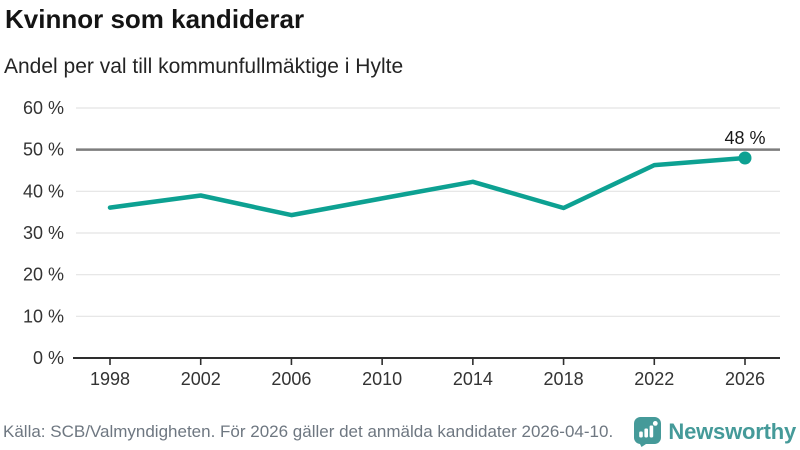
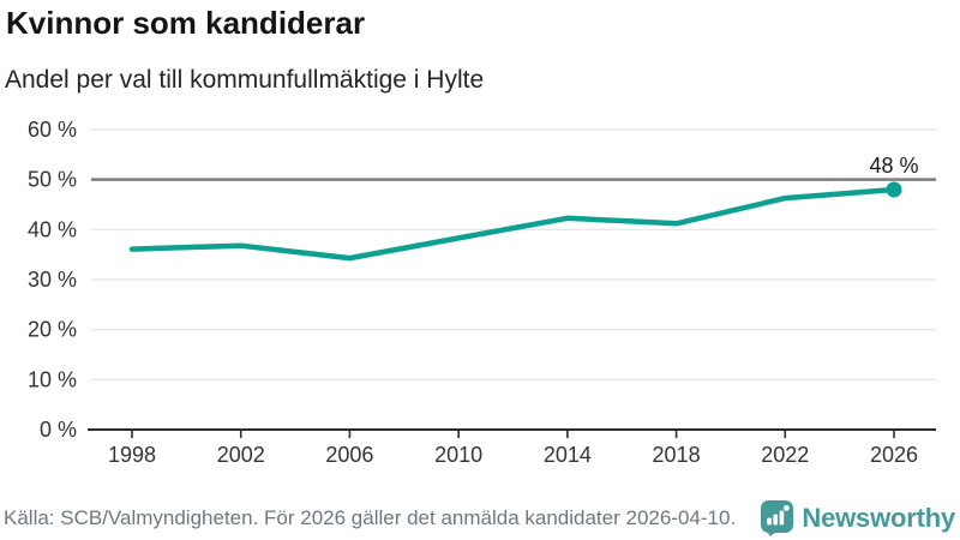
2002: 39% -> 37%
2018: 36% -> 41%
